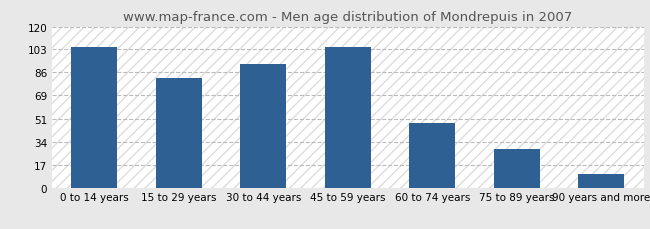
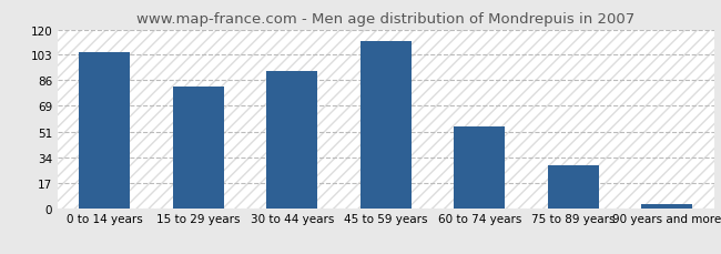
45 to 59 years: 105 -> 112
60 to 74 years: 48 -> 55
90 years and more: 10 -> 3
